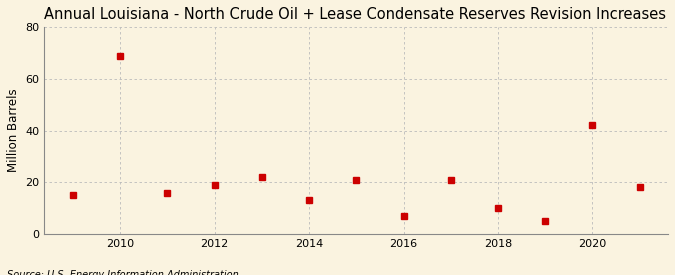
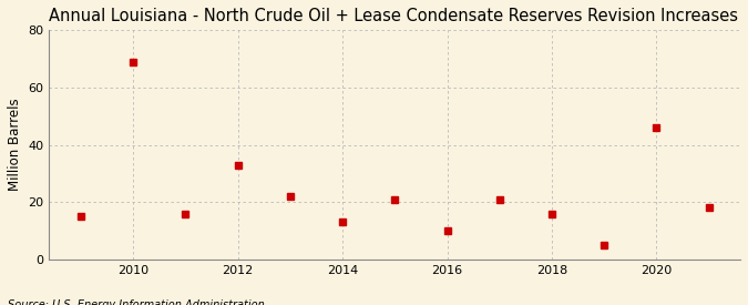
2012: 19 -> 33
2016: 7 -> 10
2018: 10 -> 16
2020: 42 -> 46
